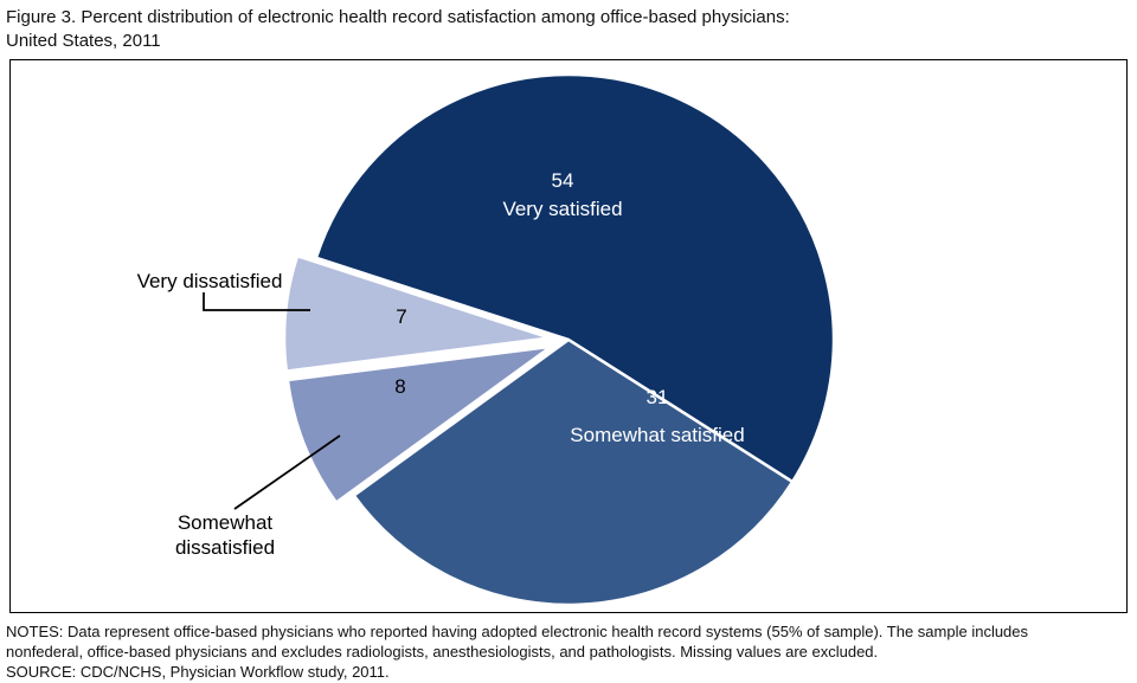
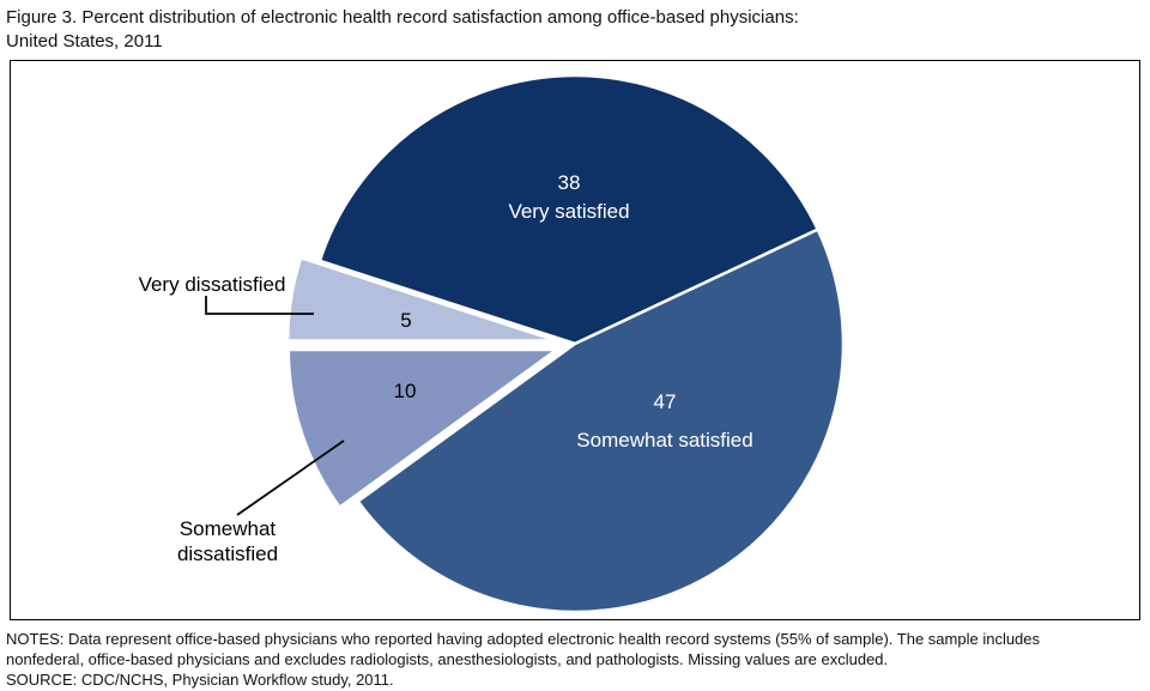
Very satisfied: 54 -> 38
Somewhat satisfied: 31 -> 47
Somewhat dissatisfied: 8 -> 10
Very dissatisfied: 7 -> 5
